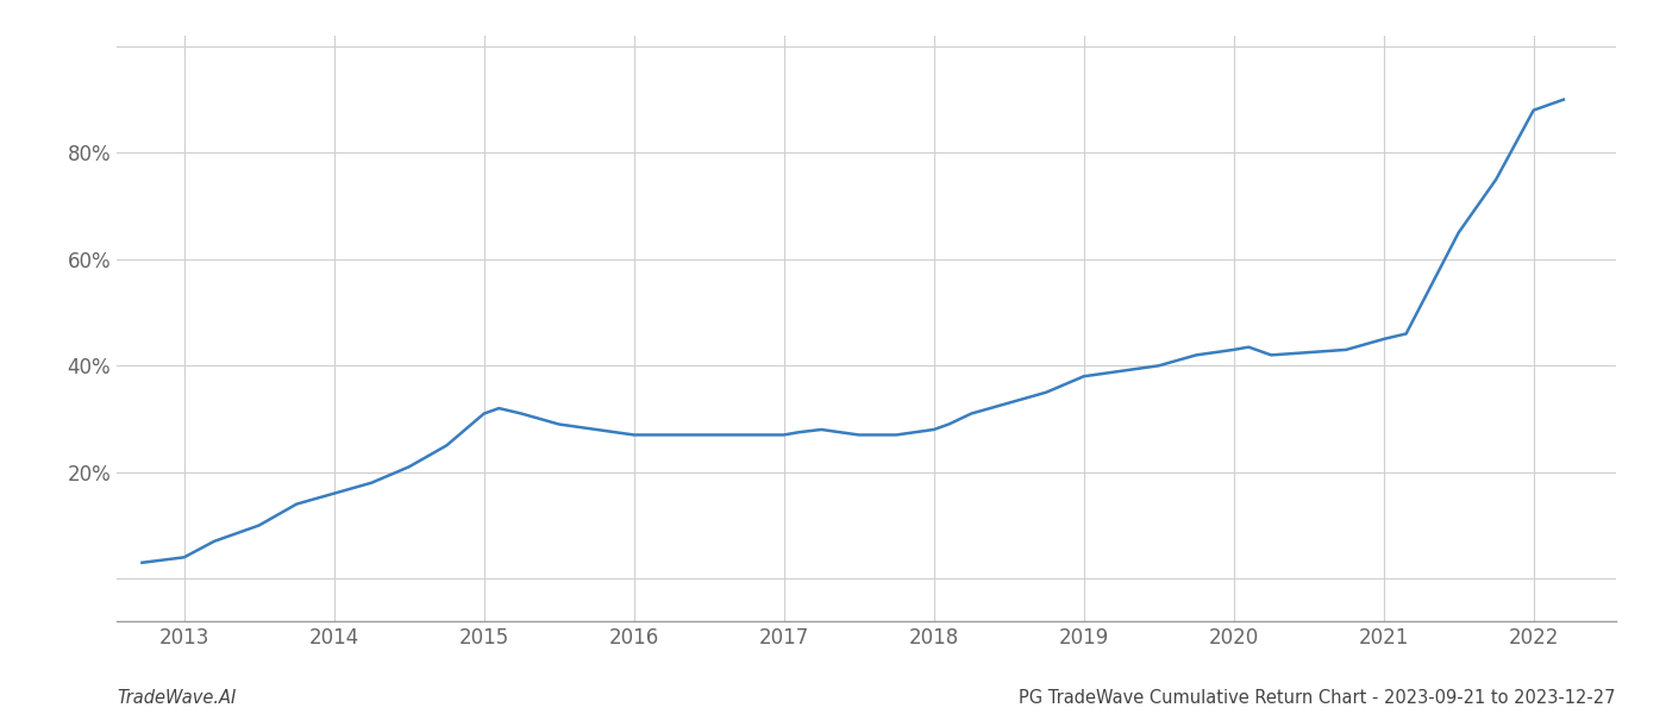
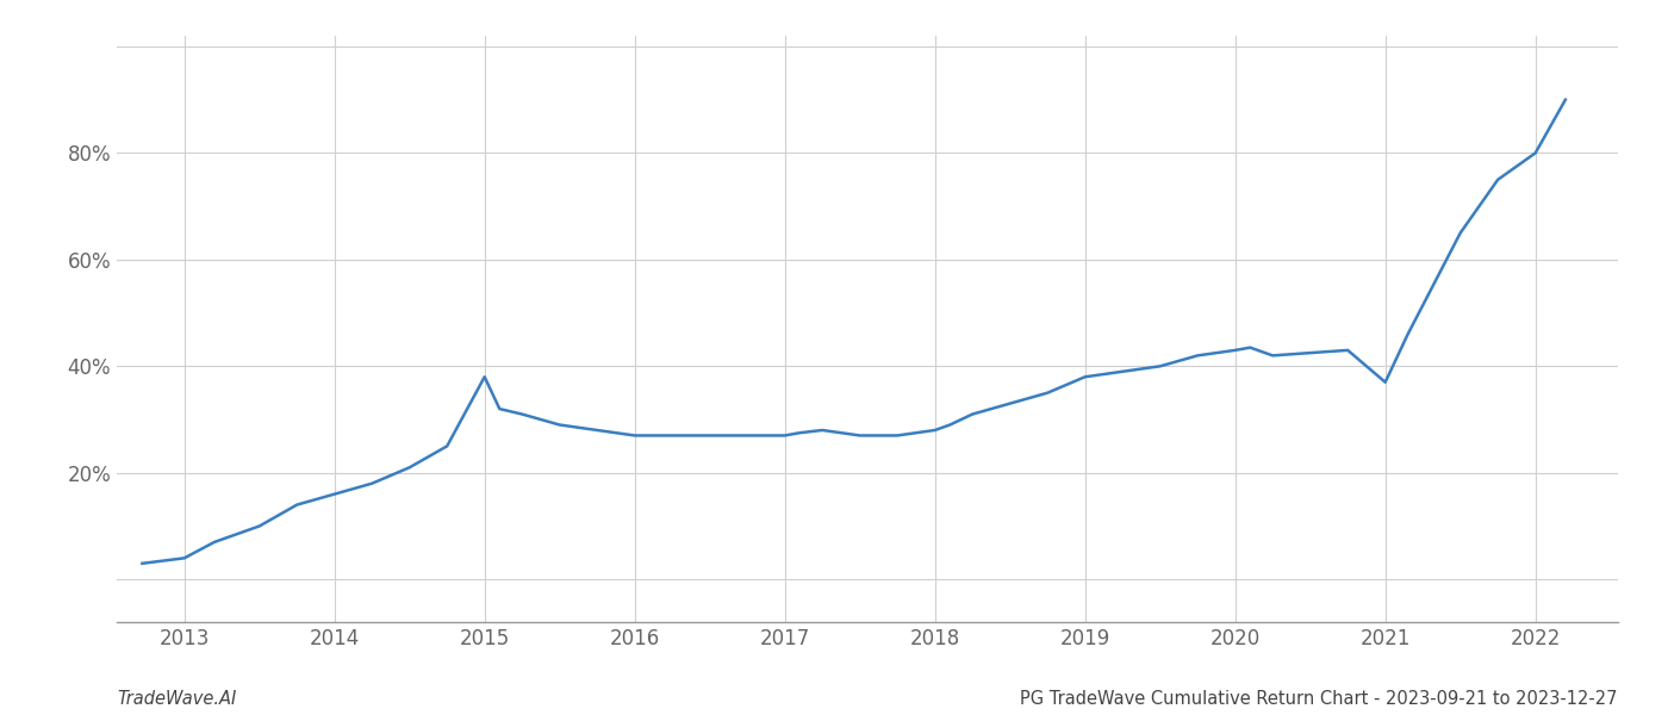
2015: 31.0% -> 38.0%
2021: 45.0% -> 37.0%
2022: 88.0% -> 80.0%
